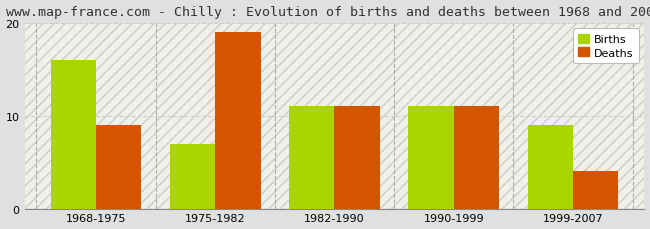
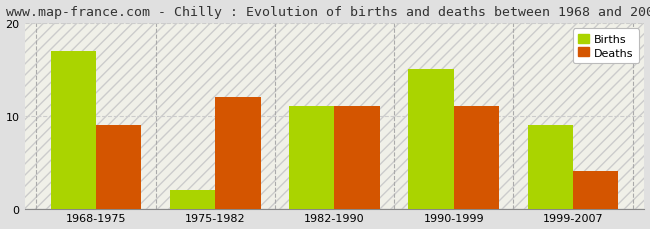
Births/1968-1975: 16 -> 17
Births/1975-1982: 7 -> 2
Deaths/1975-1982: 19 -> 12
Births/1990-1999: 11 -> 15
